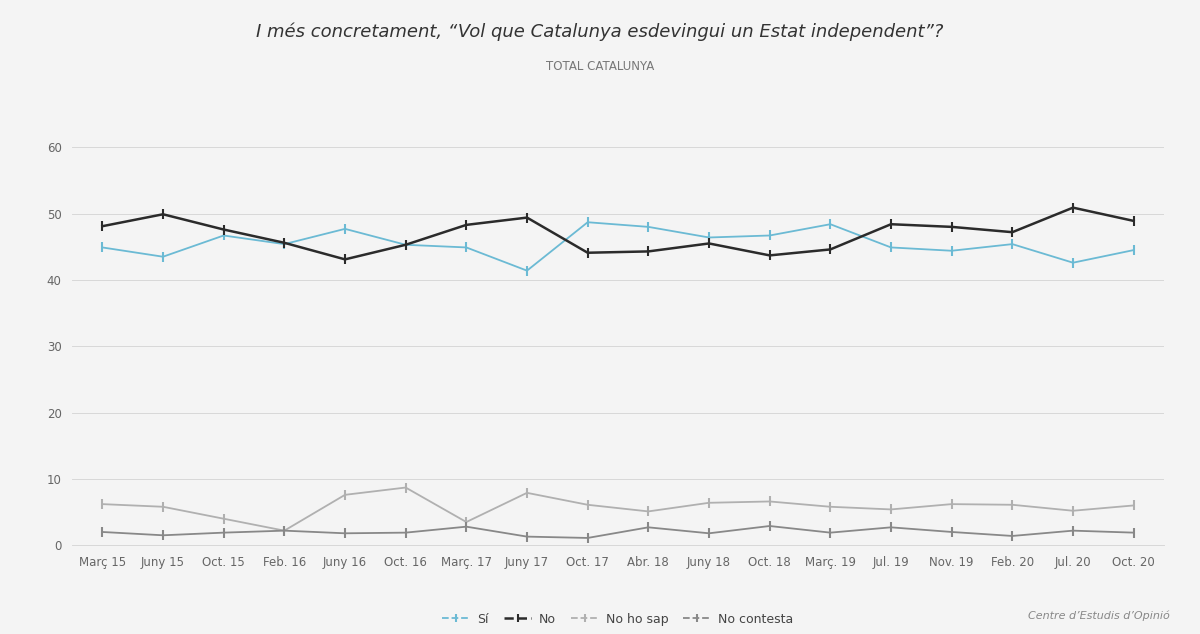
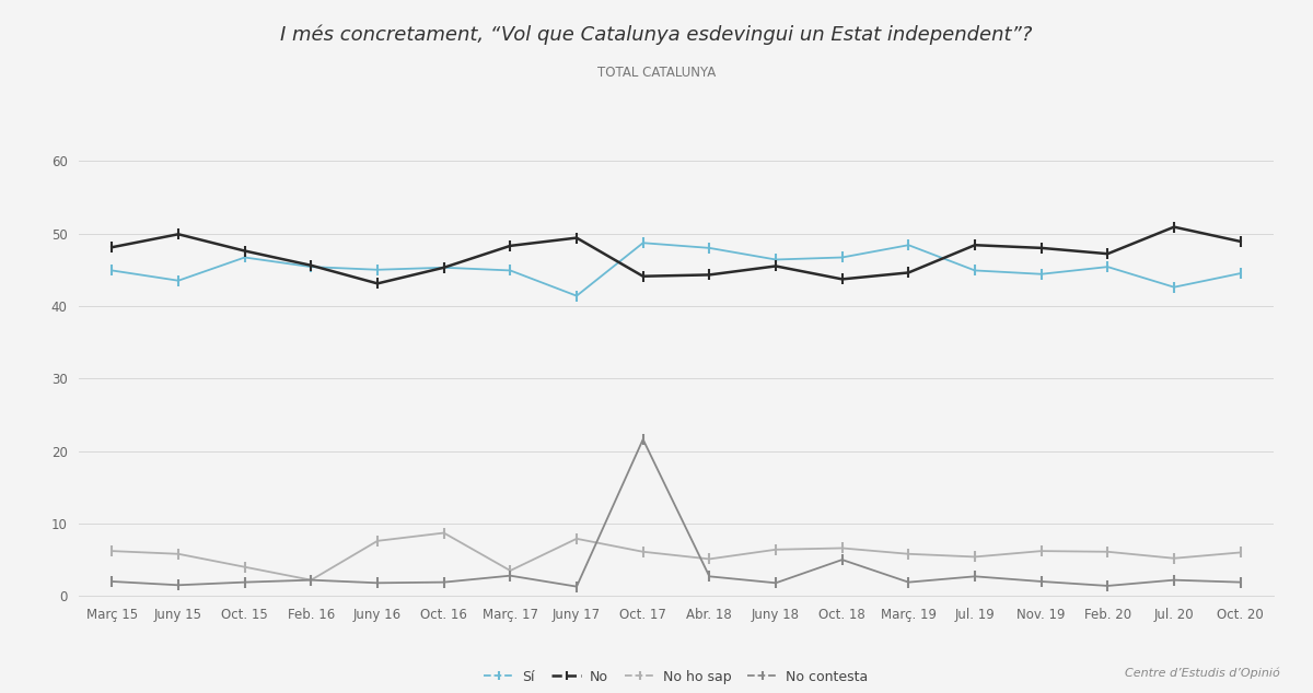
Sí/Juny 16: 47.7 -> 45.0
No contesta/Oct. 17: 1.1 -> 21.6
No contesta/Oct. 18: 2.9 -> 5.0
